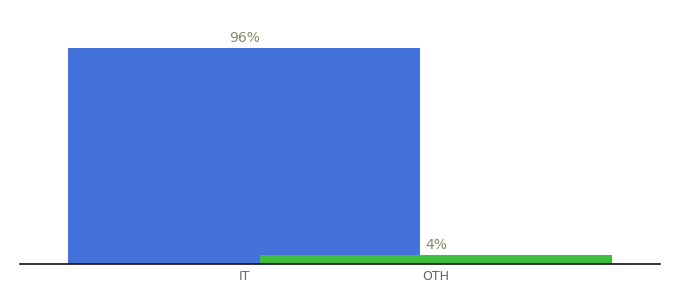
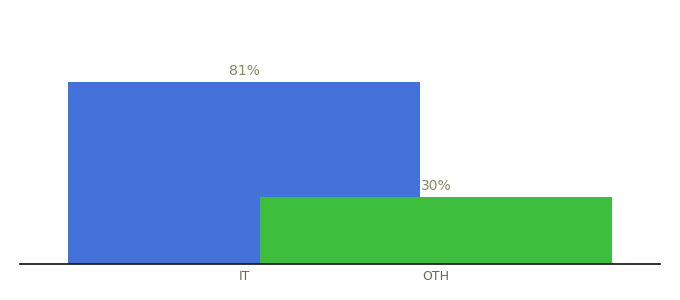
IT: 96% -> 81%
OTH: 4% -> 30%
